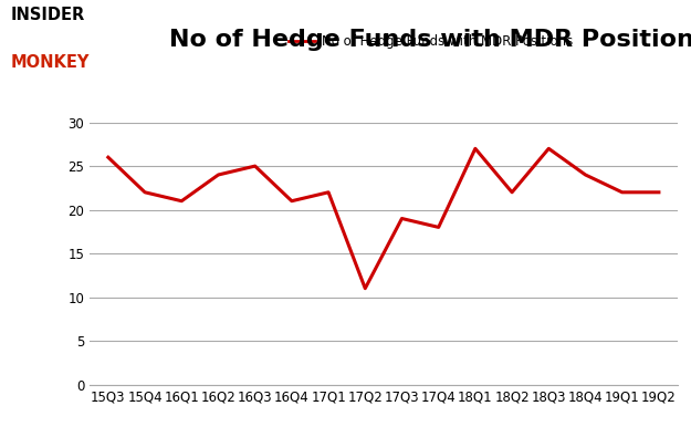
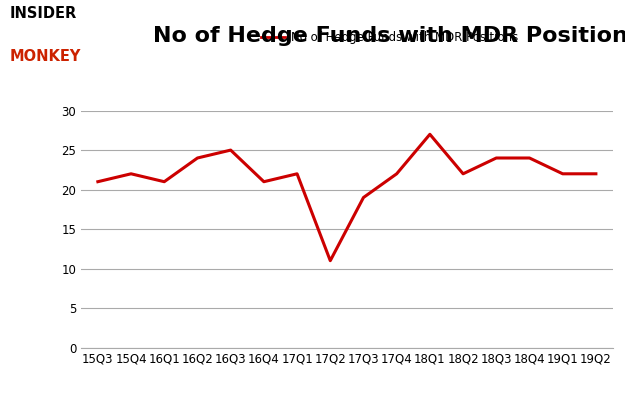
15Q3: 26 -> 21
17Q4: 18 -> 22
18Q3: 27 -> 24
